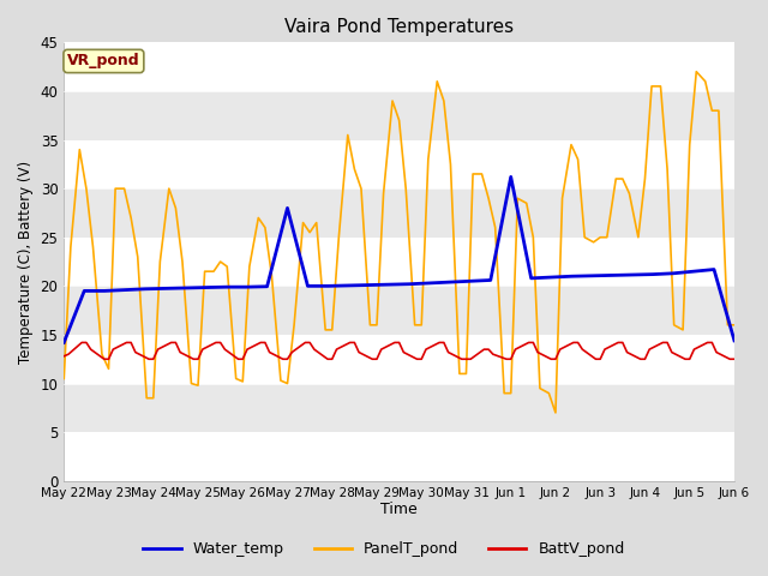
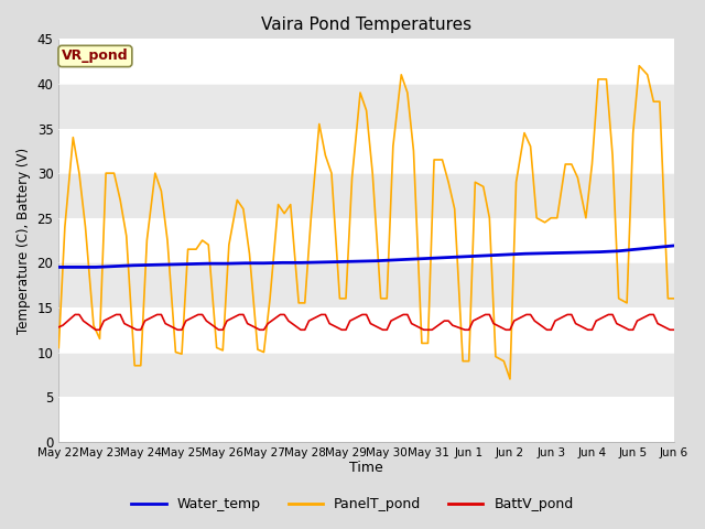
Water_temp/May 22: 14.2 -> 19.5
Water_temp/May 27: 28.0 -> 19.9
Water_temp/Jun 1: 31.2 -> 20.7
Water_temp/Jun 6: 14.4 -> 21.9
